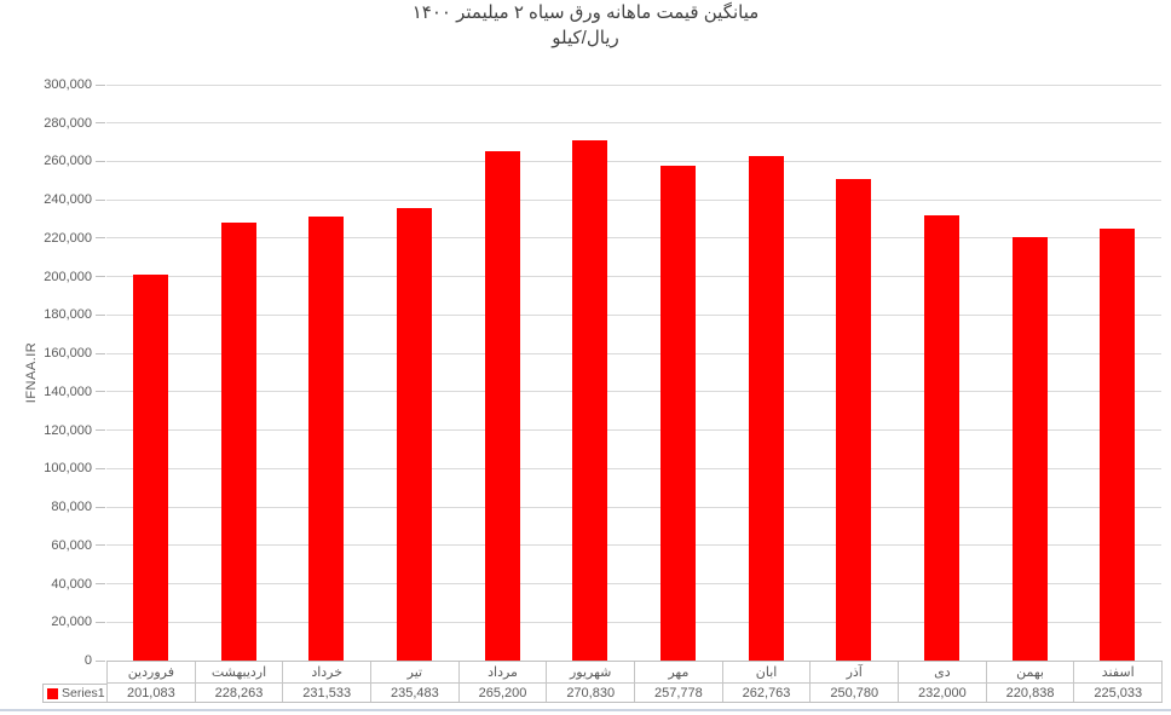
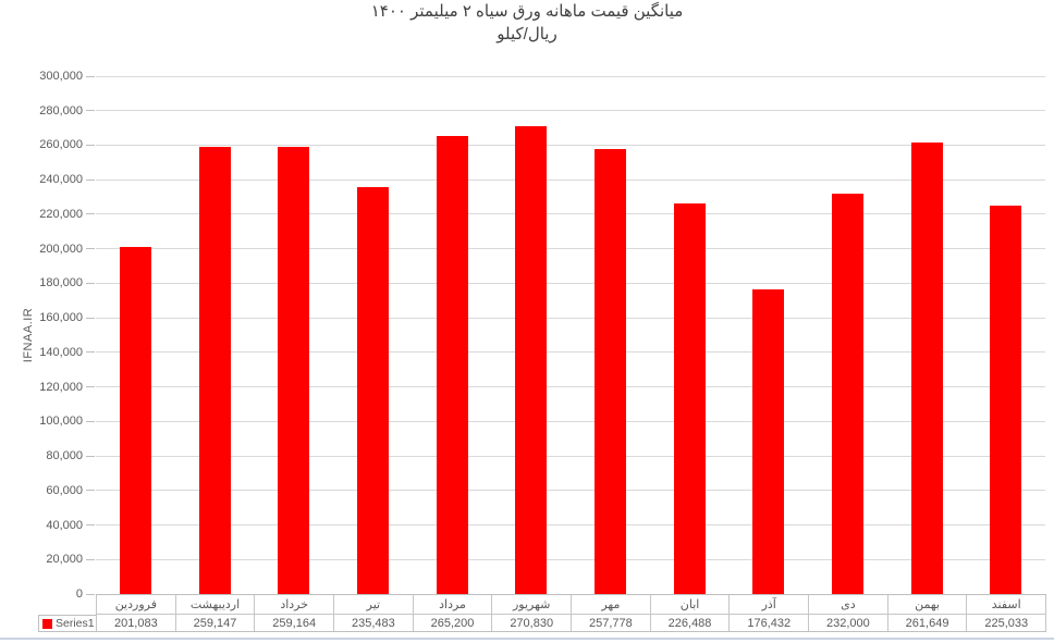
اردیبهشت: 228,263 -> 259,147
خرداد: 231,533 -> 259,164
ابان: 262,763 -> 226,488
آذر: 250,780 -> 176,432
بهمن: 220,838 -> 261,649
